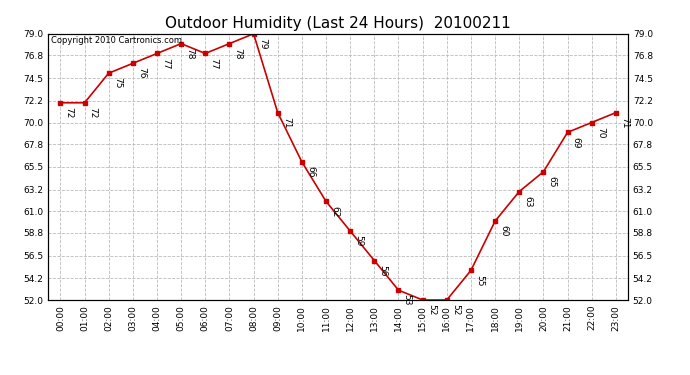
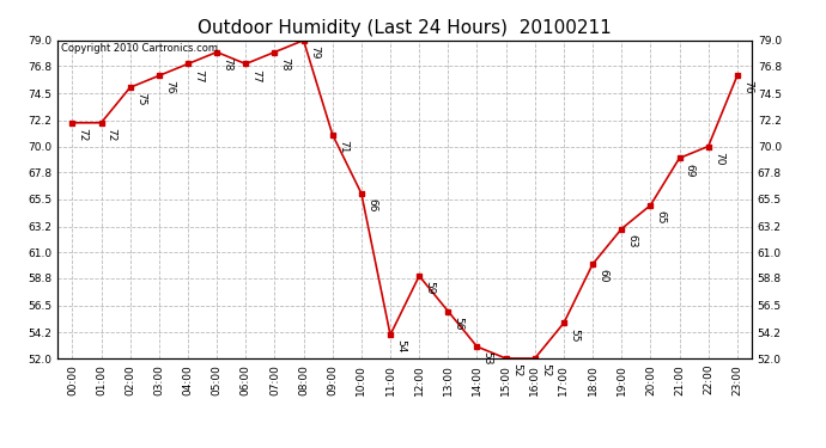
11:00: 62 -> 54
23:00: 71 -> 76
